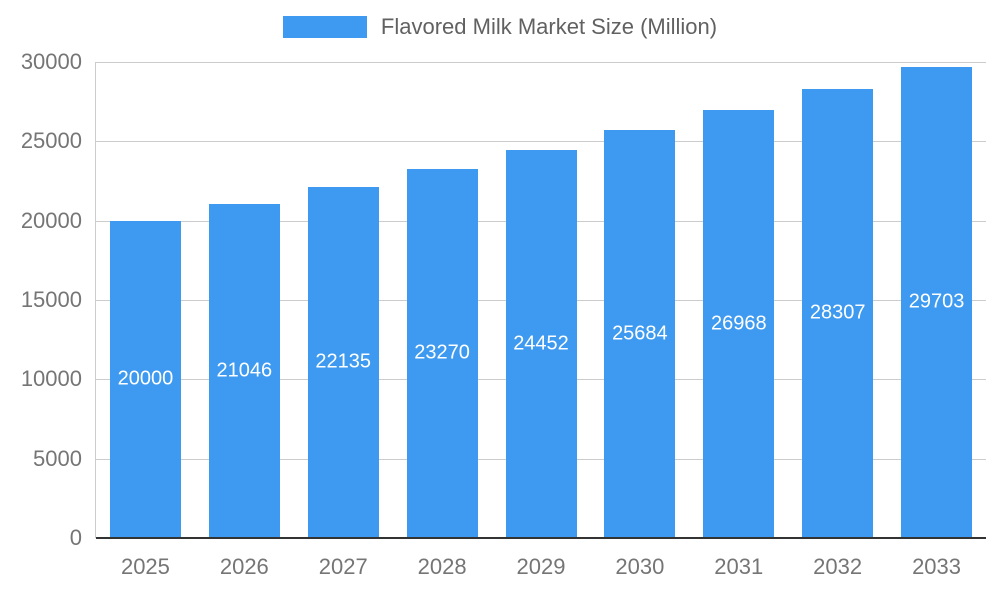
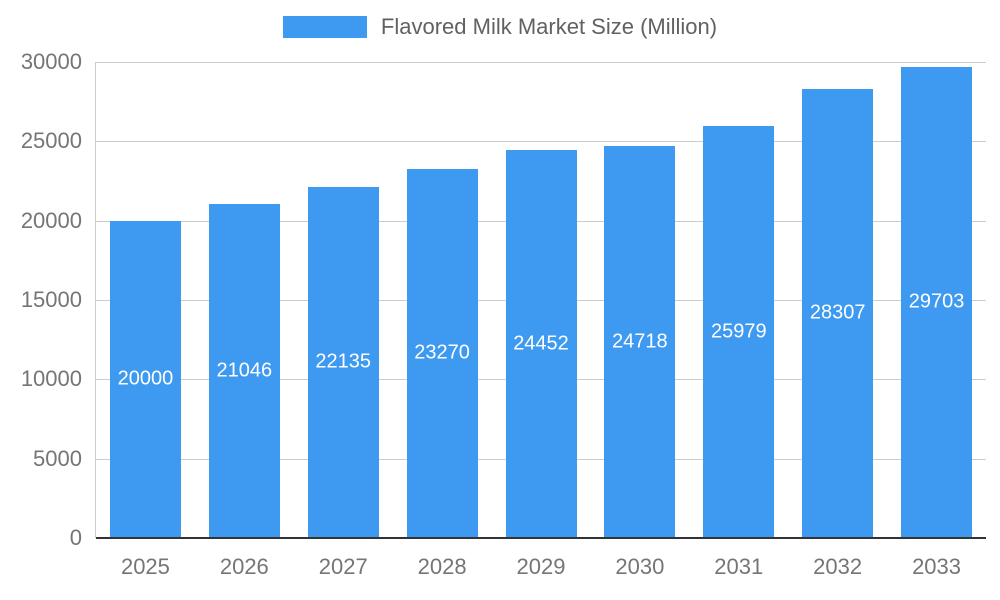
2030: 25684 -> 24718
2031: 26968 -> 25979
